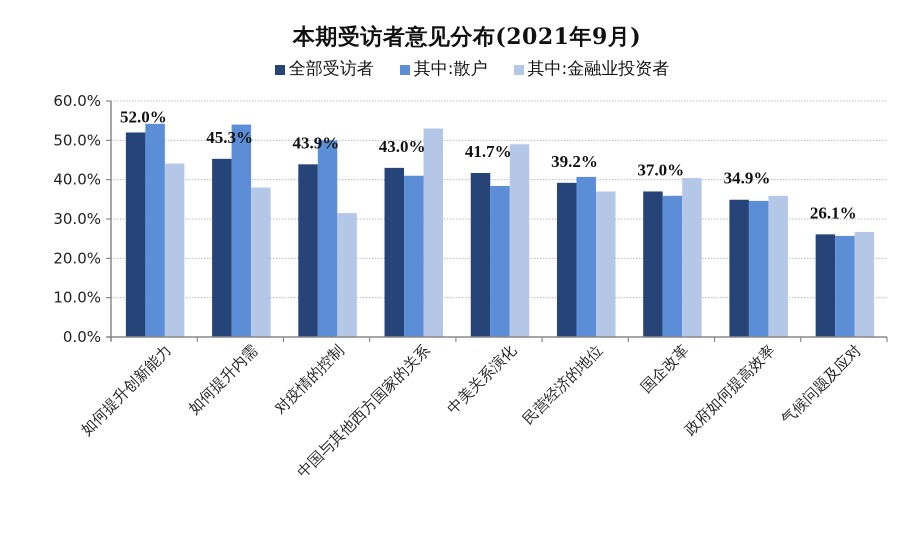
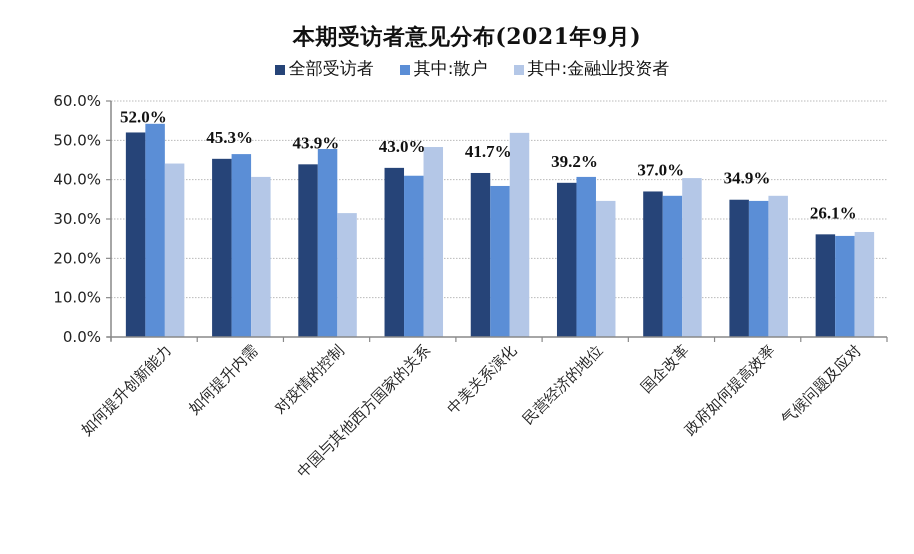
其中:散户/如何提升内需: 54% -> 46%
其中:金融业投资者/如何提升内需: 38% -> 41%
其中:散户/对疫情的控制: 50% -> 48%
其中:金融业投资者/中国与其他西方国家的关系: 53% -> 48%
其中:金融业投资者/中美关系演化: 49% -> 52%
其中:金融业投资者/民营经济的地位: 37% -> 35%
